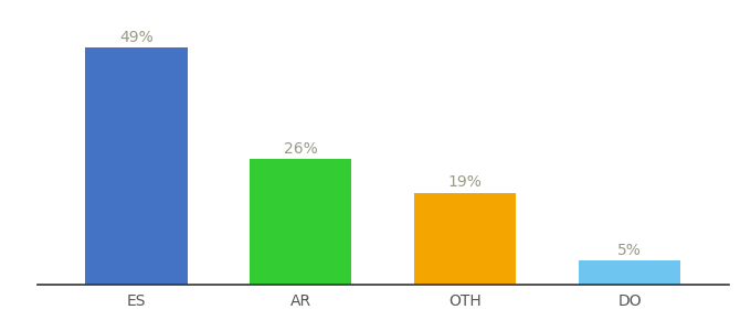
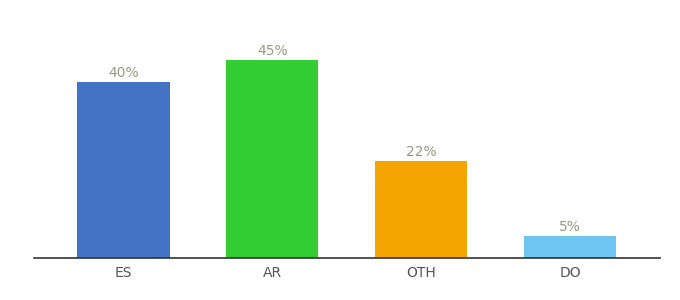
ES: 49% -> 40%
AR: 26% -> 45%
OTH: 19% -> 22%
